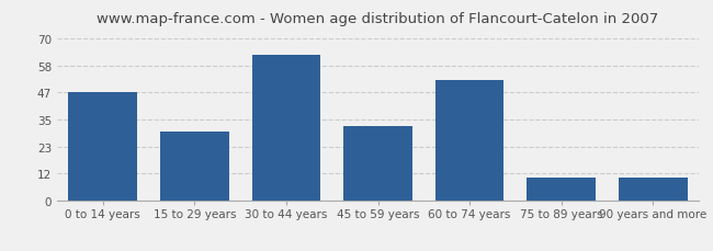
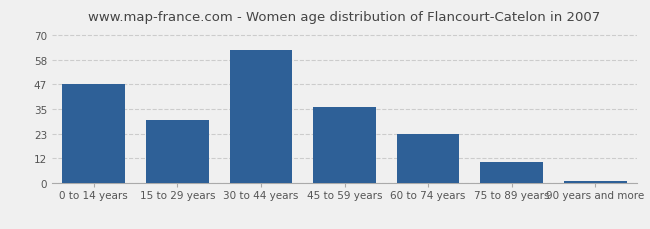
45 to 59 years: 32 -> 36
60 to 74 years: 52 -> 23
90 years and more: 10 -> 1
